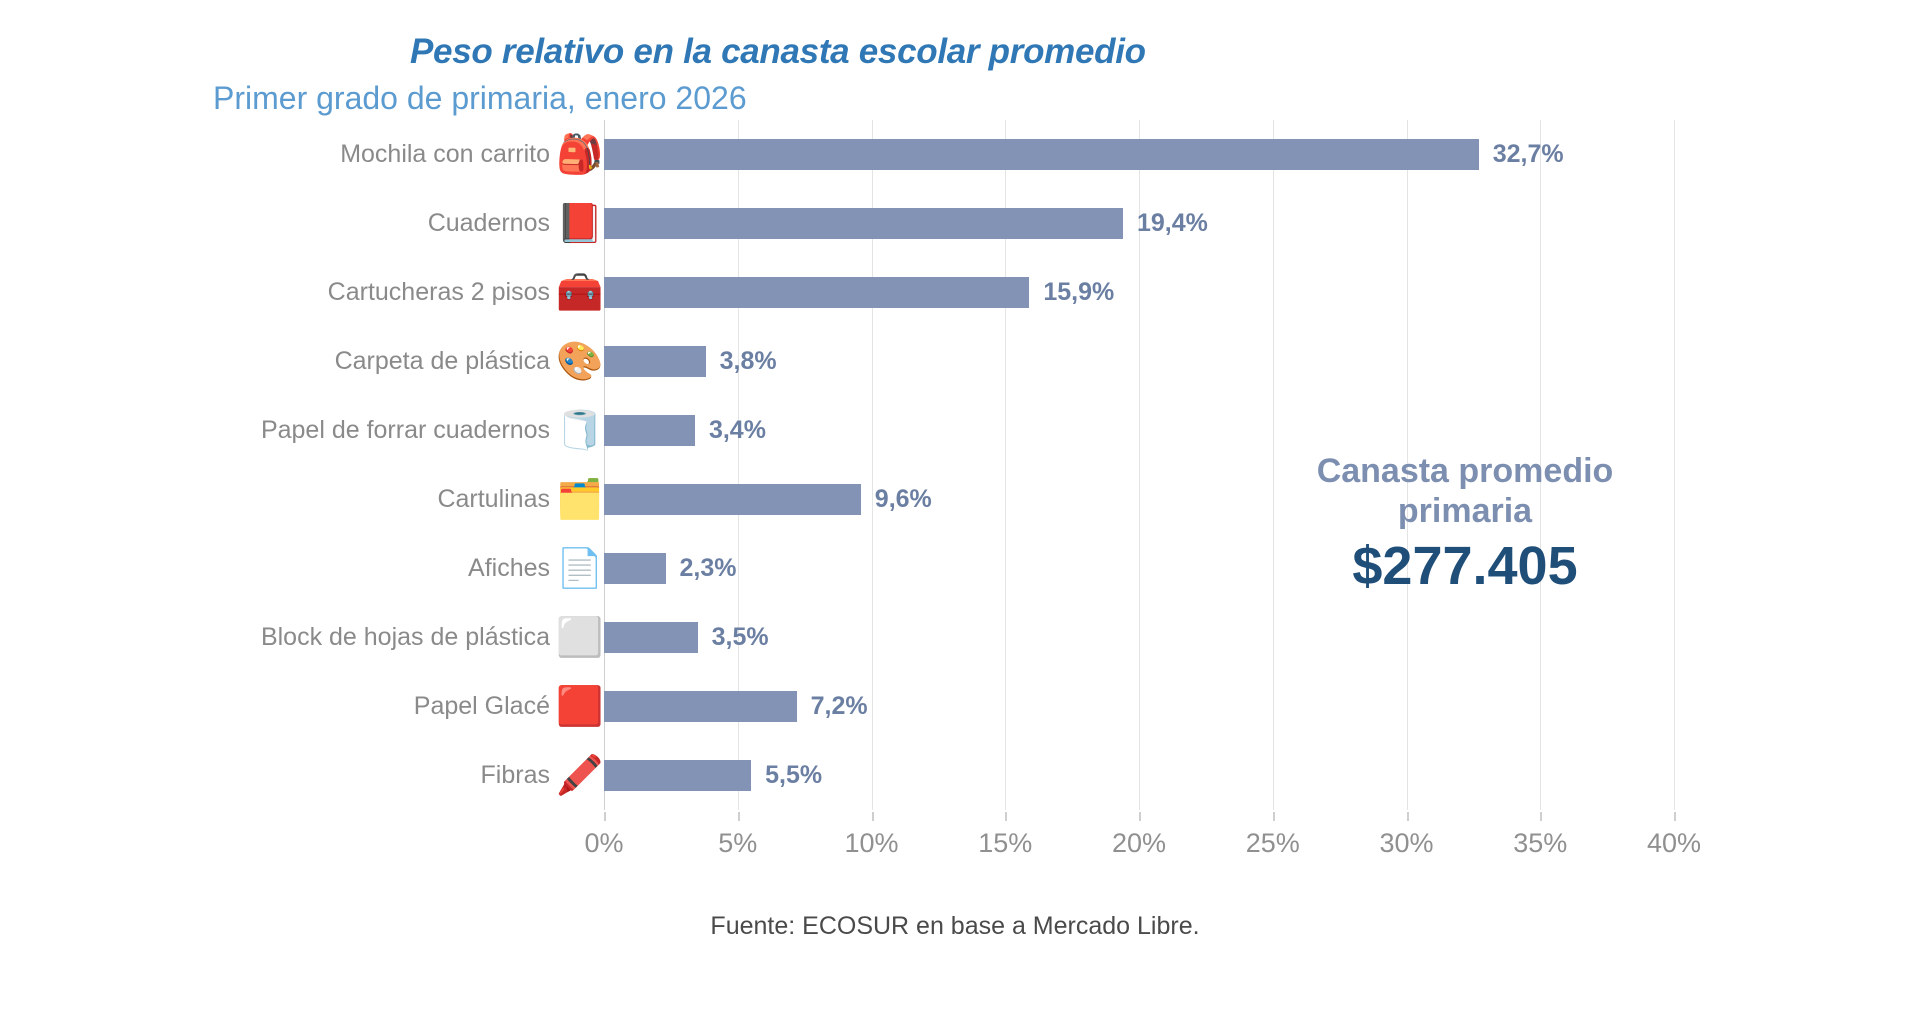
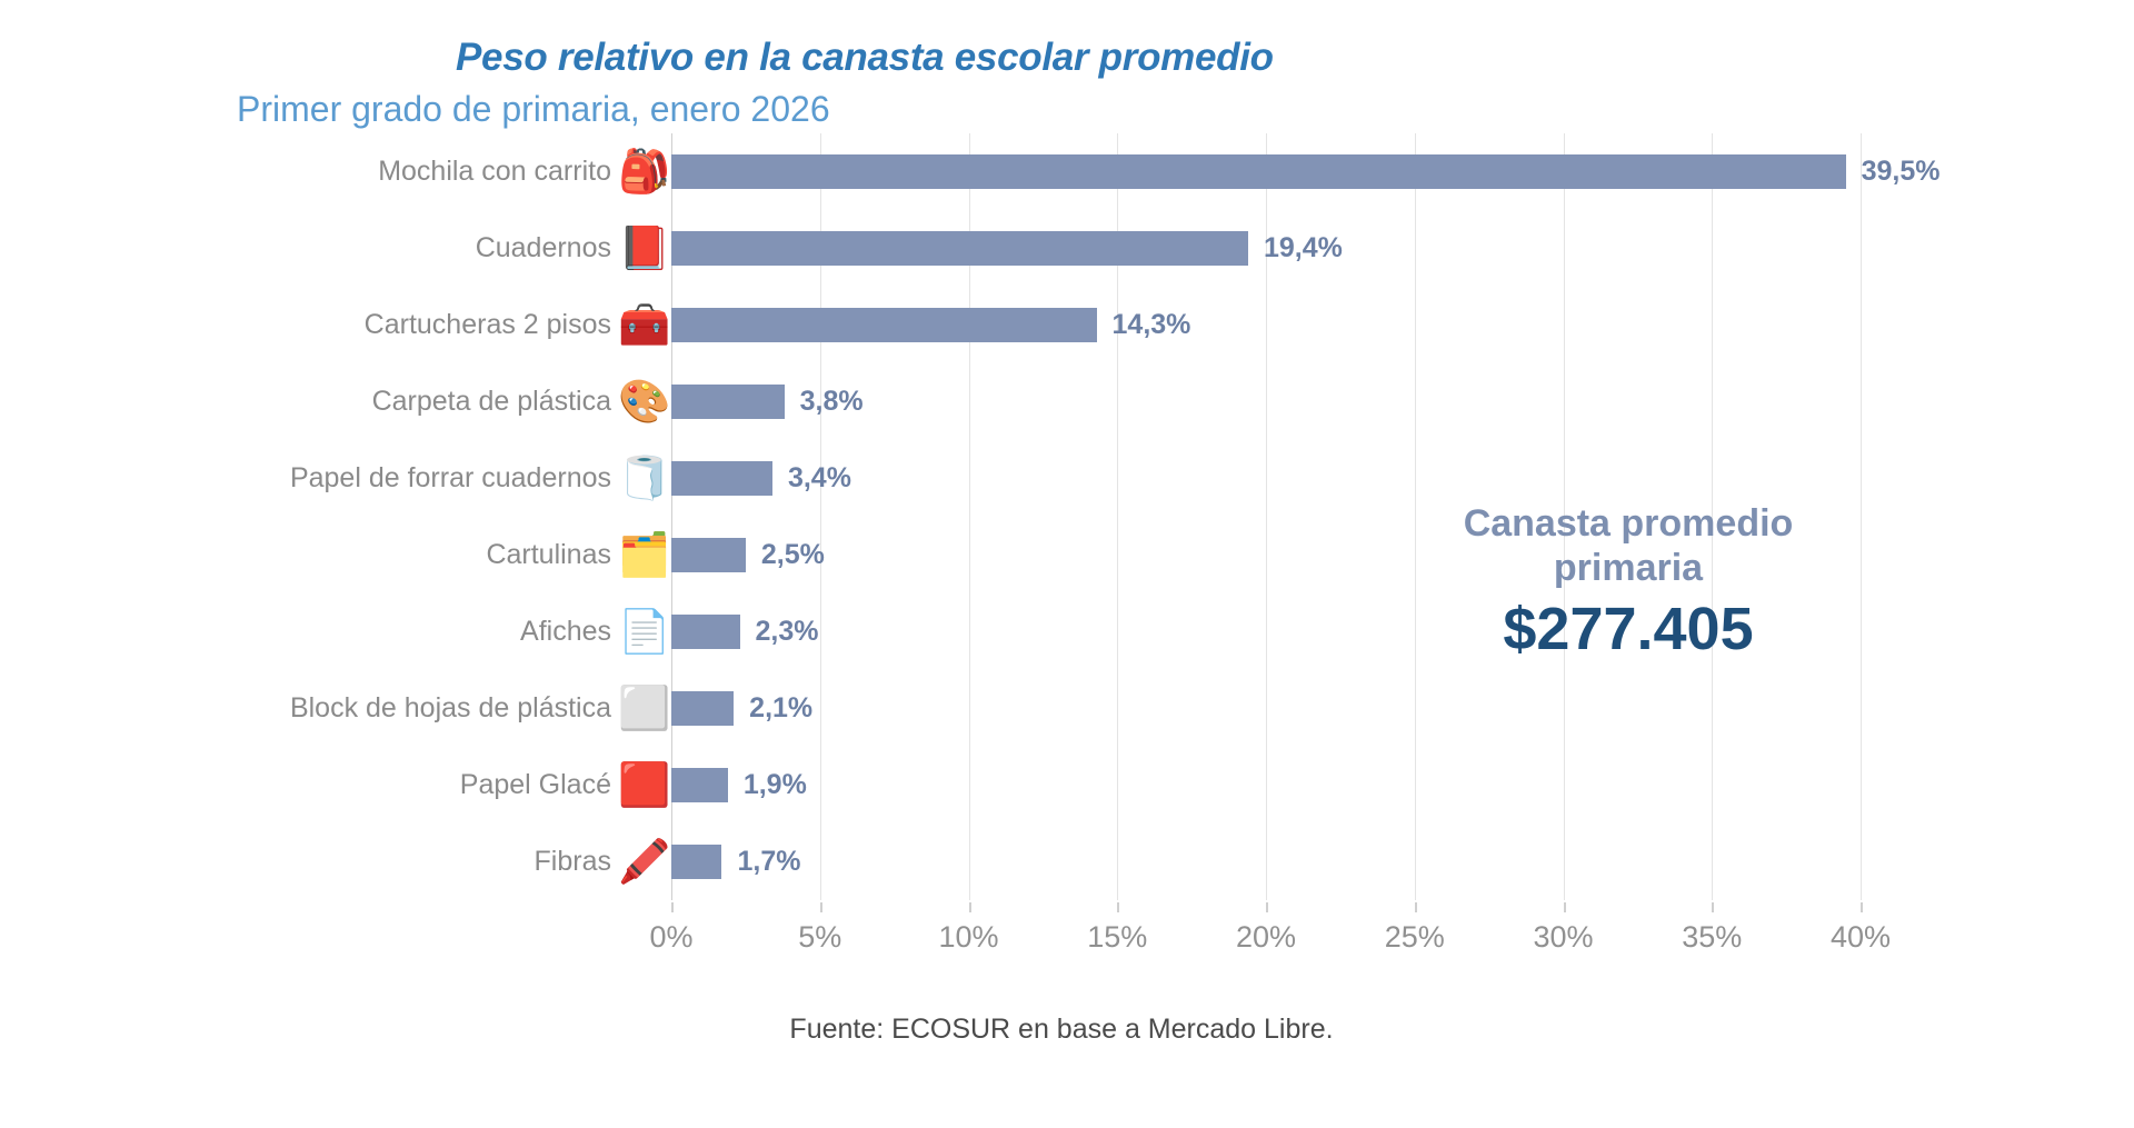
Mochila con carrito: 32,7% -> 39,5%
Cartucheras 2 pisos: 15,9% -> 14,3%
Cartulinas: 9,6% -> 2,5%
Block de hojas de plástica: 3,5% -> 2,1%
Papel Glacé: 7,2% -> 1,9%
Fibras: 5,5% -> 1,7%
